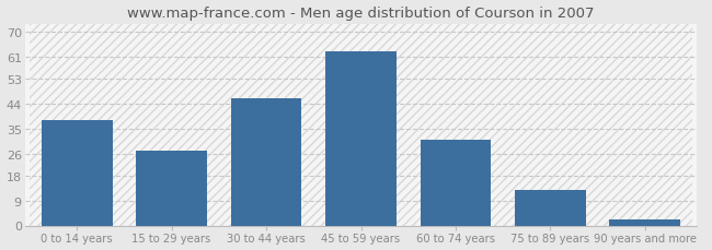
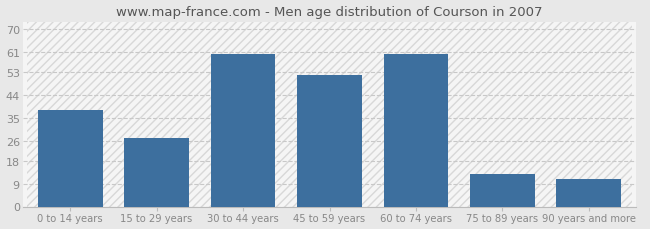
30 to 44 years: 46 -> 60
45 to 59 years: 63 -> 52
60 to 74 years: 31 -> 60
90 years and more: 2 -> 11
